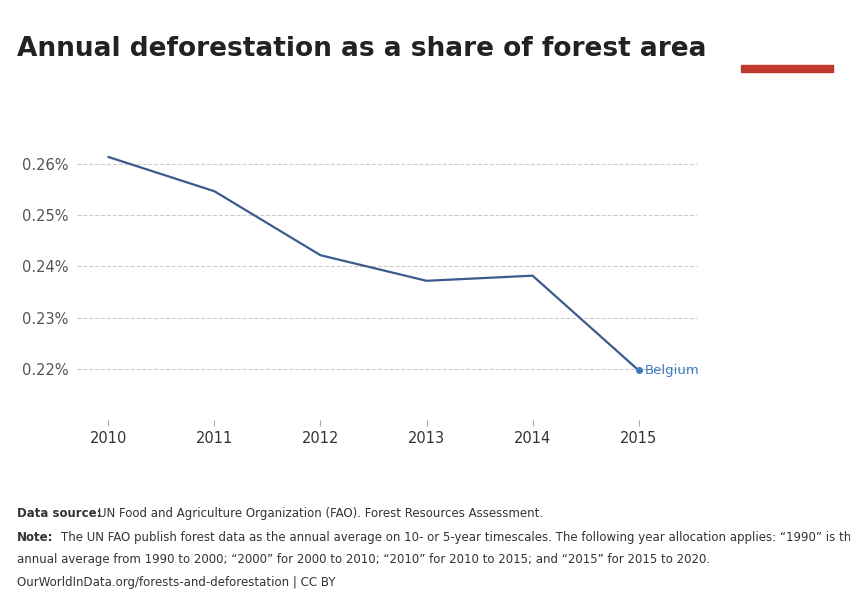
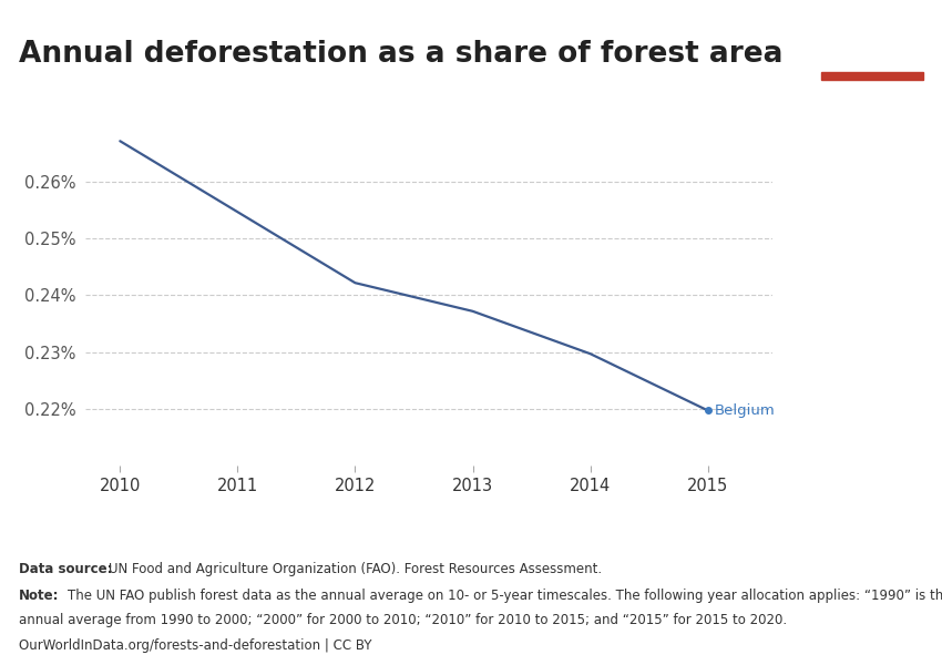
2010: 0.2614% -> 0.2672%
2014: 0.2382% -> 0.2297%
